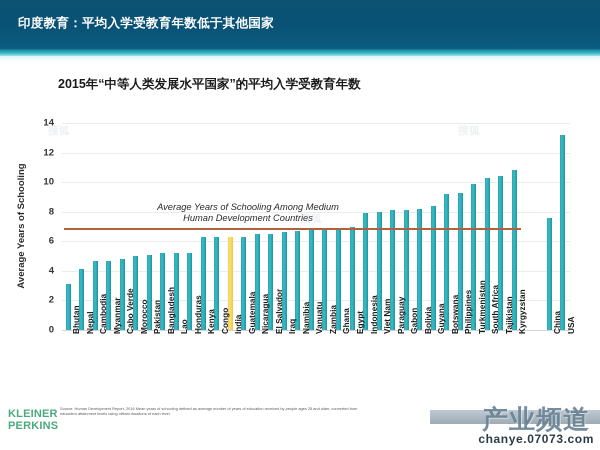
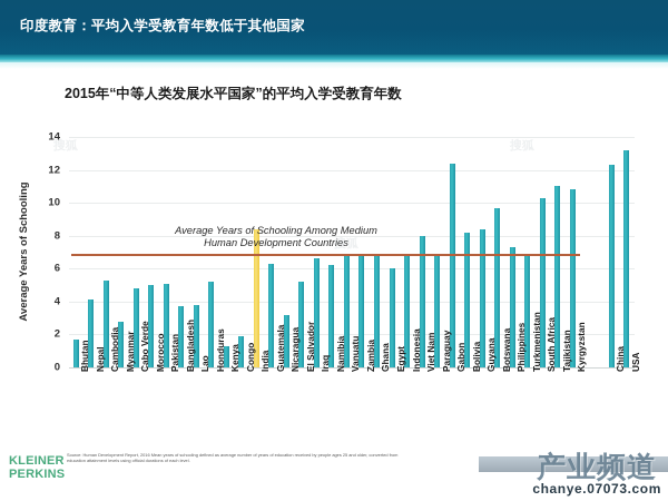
Bhutan: 3.1 -> 1.7
Cambodia: 4.7 -> 5.3
Myanmar: 4.7 -> 2.8
Bangladesh: 5.2 -> 3.7
Lao: 5.2 -> 3.8
Kenya: 6.3 -> 1.3
Congo: 6.3 -> 1.9
India: 6.3 -> 8.4
Nicaragua: 6.5 -> 3.2
El Salvador: 6.5 -> 5.2
Namibia: 6.7 -> 6.2
Egypt: 7.0 -> 6.0
Indonesia: 7.9 -> 6.9
Paraguay: 8.1 -> 6.9
Gabon: 8.1 -> 12.4
Botswana: 9.2 -> 9.7
Philippines: 9.3 -> 7.3
Turkmenistan: 9.9 -> 6.8
Tajikistan: 10.4 -> 11.0
China: 7.6 -> 12.3
